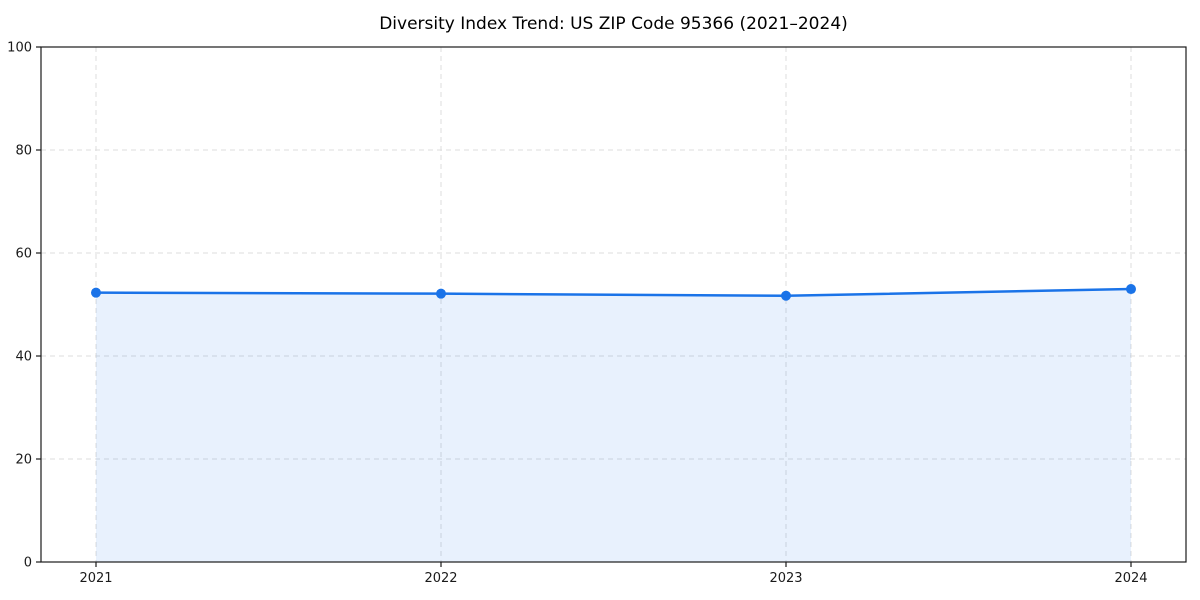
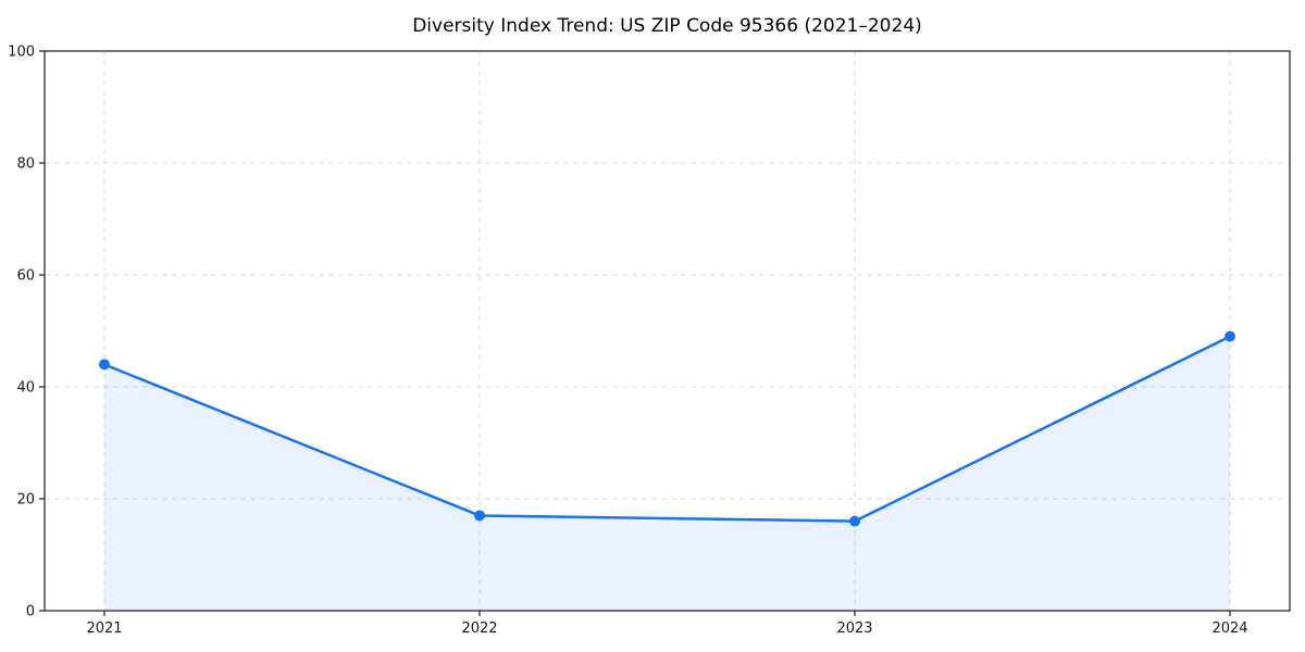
2021: 52 -> 44
2022: 52 -> 17
2023: 52 -> 16
2024: 53 -> 49
